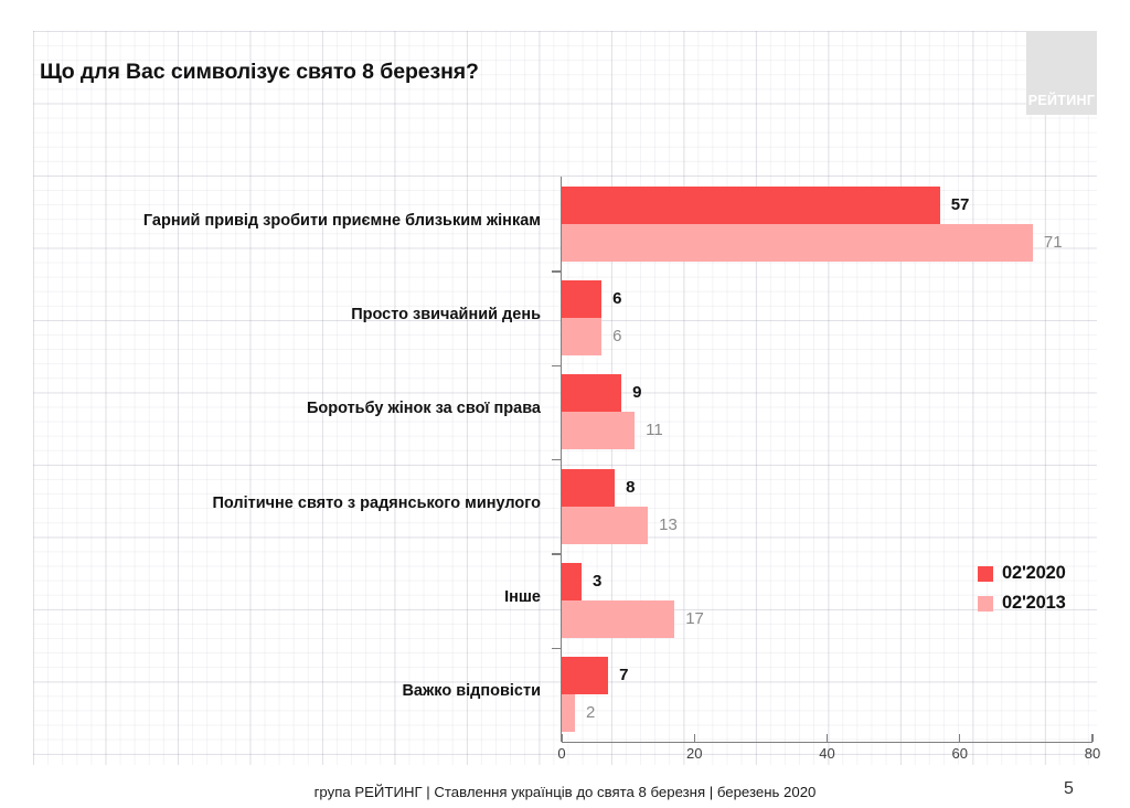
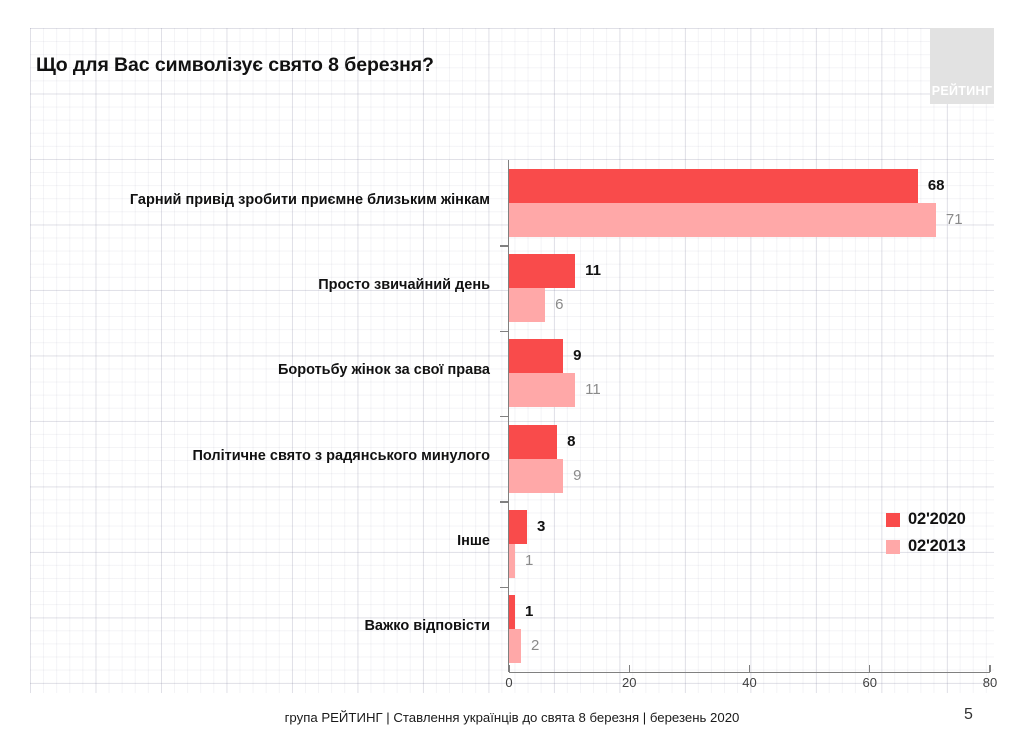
02'2020/Гарний привід зробити приємне близьким жінкам: 57 -> 68
02'2020/Просто звичайний день: 6 -> 11
02'2013/Політичне свято з радянського минулого: 13 -> 9
02'2013/Інше: 17 -> 1
02'2020/Важко відповісти: 7 -> 1
